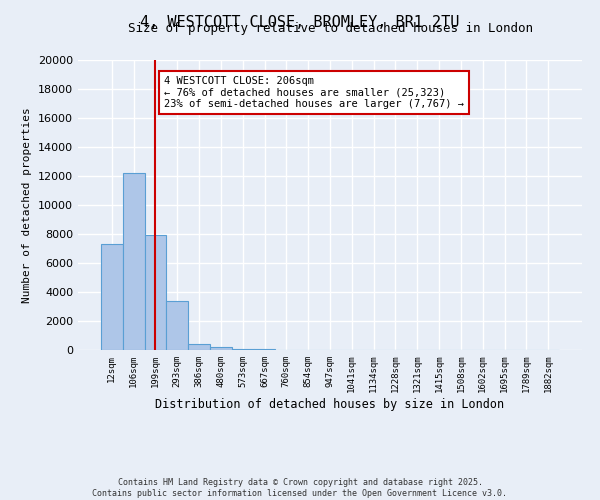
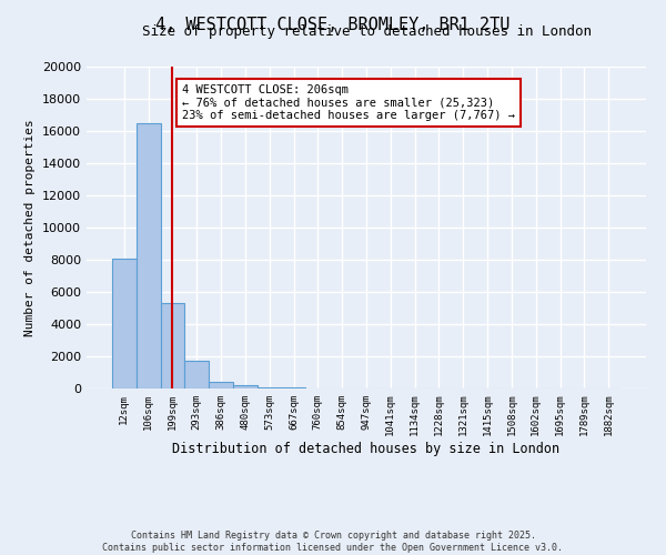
12sqm: 7300 -> 8100
106sqm: 12200 -> 16500
199sqm: 7900 -> 5300
293sqm: 3400 -> 1700
